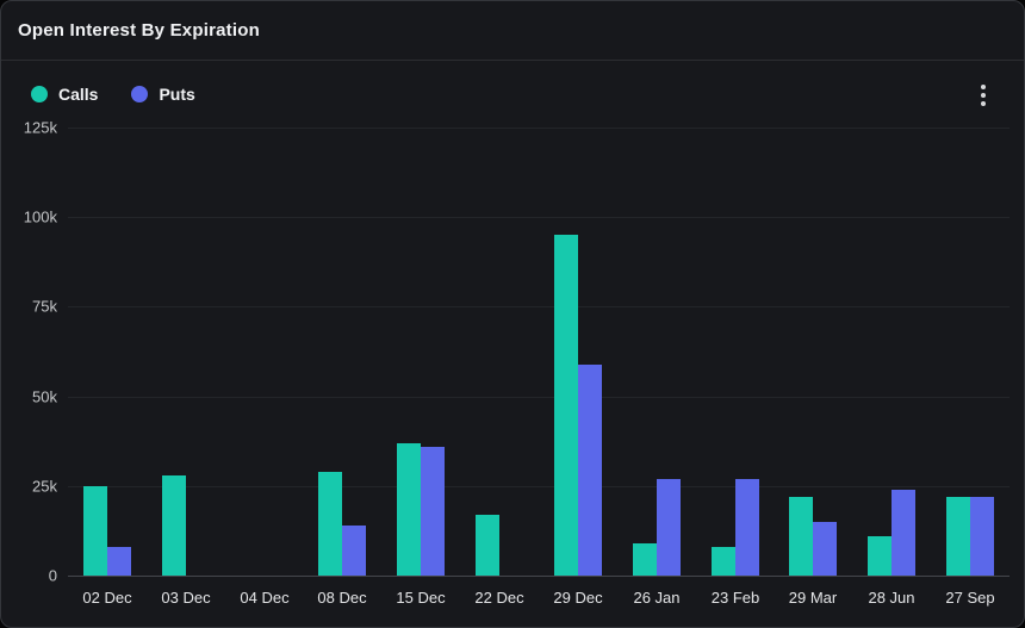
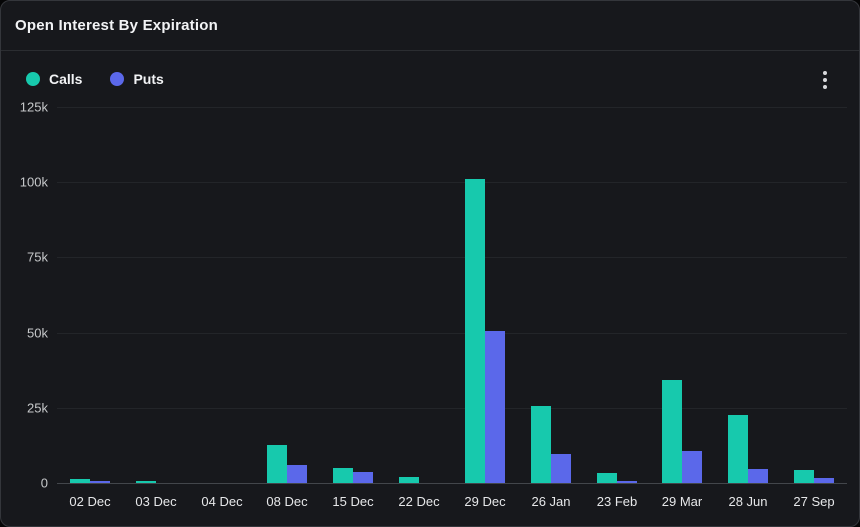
Calls/02 Dec: 25k -> 1k
Puts/02 Dec: 8k -> 1k
Calls/03 Dec: 28k -> 1k
Calls/08 Dec: 29k -> 13k
Puts/08 Dec: 14k -> 6k
Calls/15 Dec: 37k -> 5k
Puts/15 Dec: 36k -> 4k
Calls/22 Dec: 17k -> 2k
Calls/29 Dec: 95k -> 101k
Puts/29 Dec: 59k -> 50k
Calls/26 Jan: 9k -> 26k
Puts/26 Jan: 27k -> 10k
Calls/23 Feb: 8k -> 3k
Puts/23 Feb: 27k -> 1k
Calls/29 Mar: 22k -> 34k
Puts/29 Mar: 15k -> 11k
Calls/28 Jun: 11k -> 23k
Puts/28 Jun: 24k -> 5k
Calls/27 Sep: 22k -> 4k
Puts/27 Sep: 22k -> 2k
